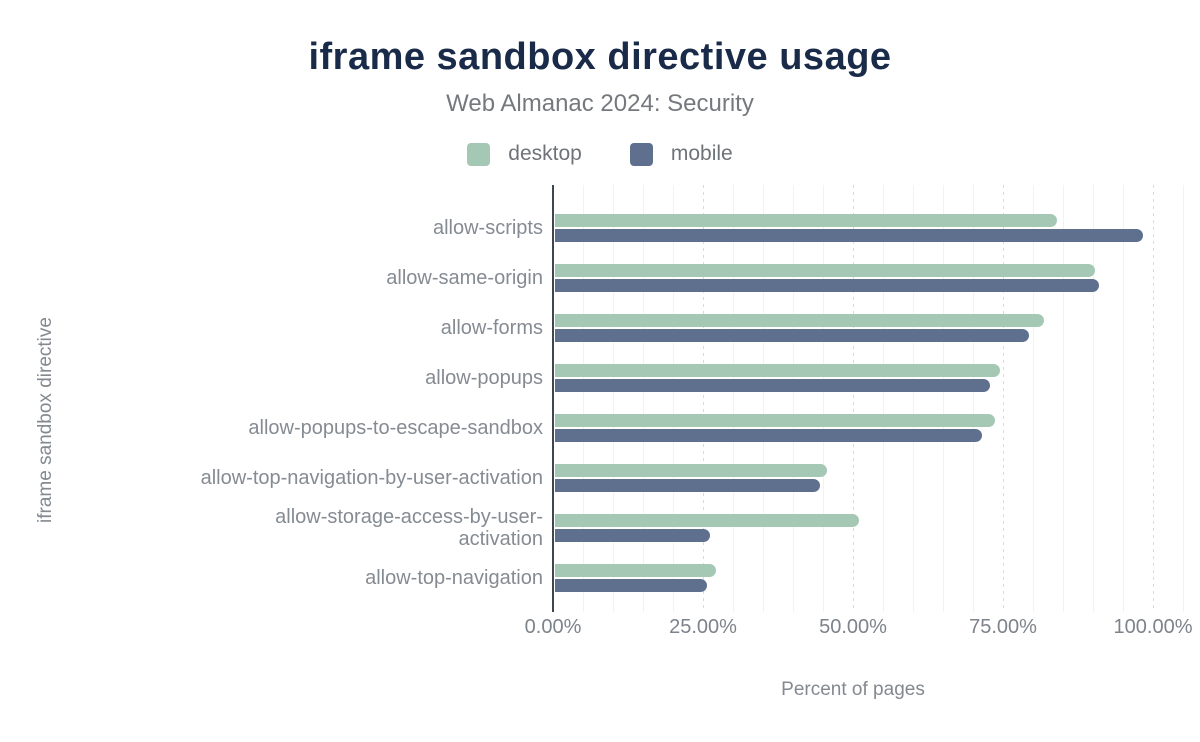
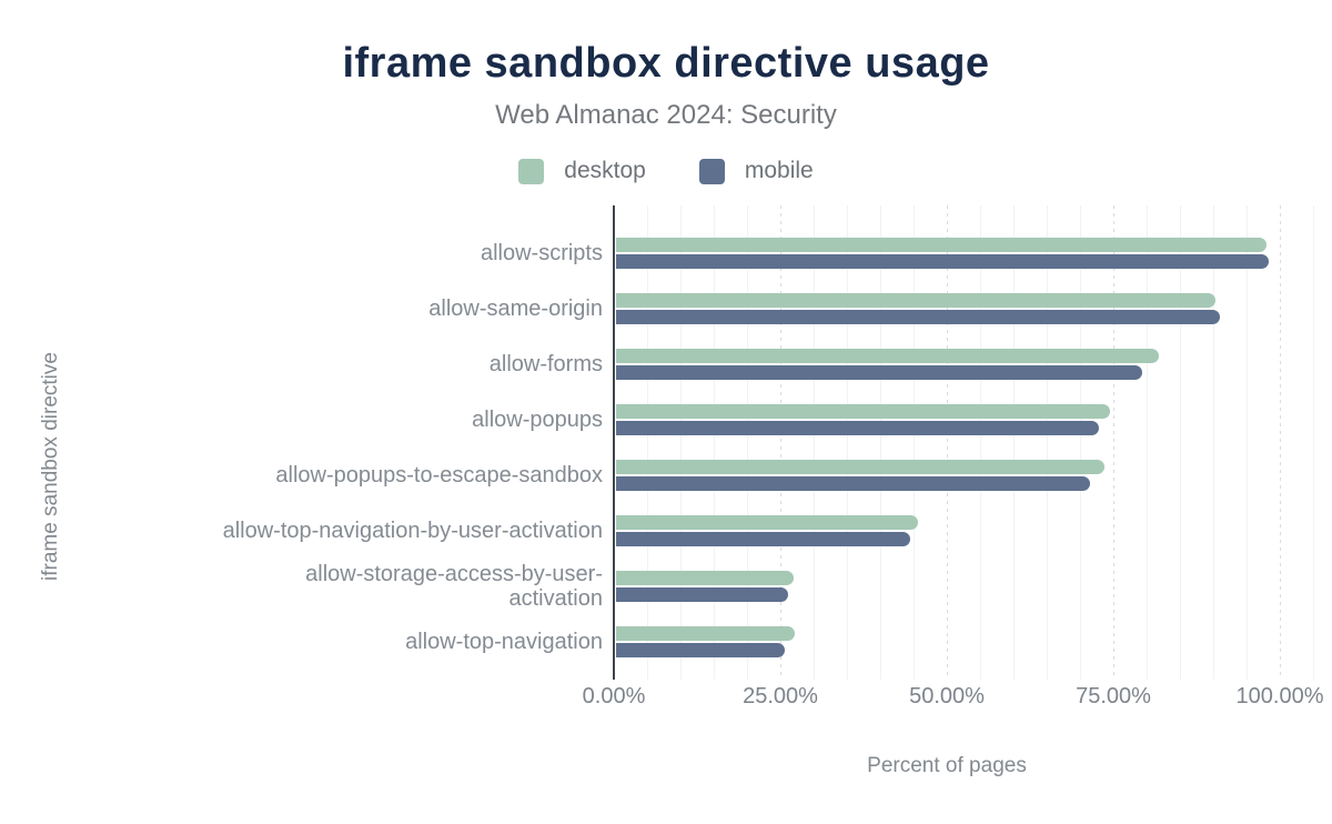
desktop/allow-scripts: 84% -> 98%
desktop/allow-storage-access-by-user-activation: 51% -> 27%
